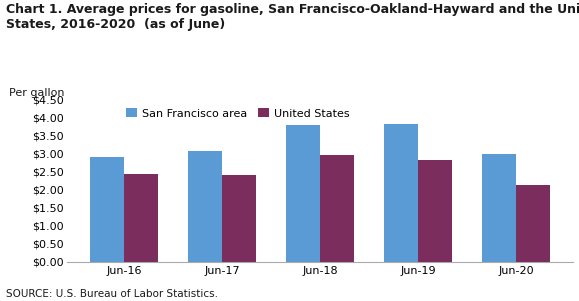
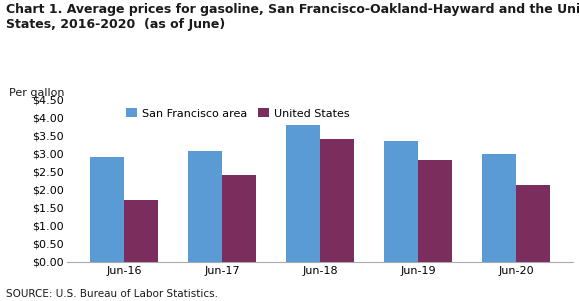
United States/Jun-16: $2.43 -> $1.70
United States/Jun-18: $2.97 -> $3.40
San Francisco area/Jun-19: $3.83 -> $3.35
